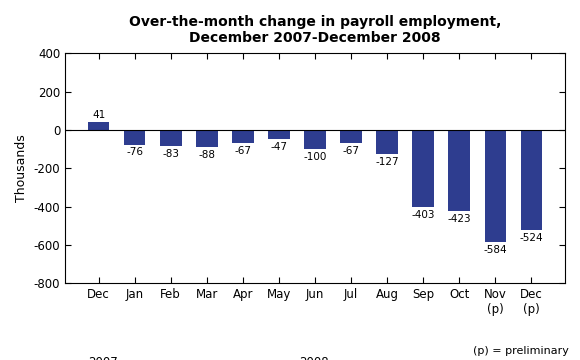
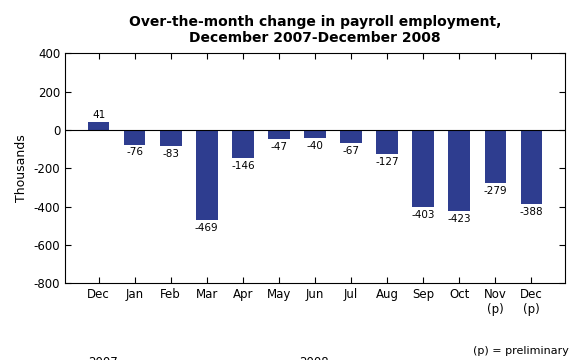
Mar: -88 -> -469
Apr: -67 -> -146
Jun: -100 -> -40
Nov (p): -584 -> -279
Dec (p): -524 -> -388
